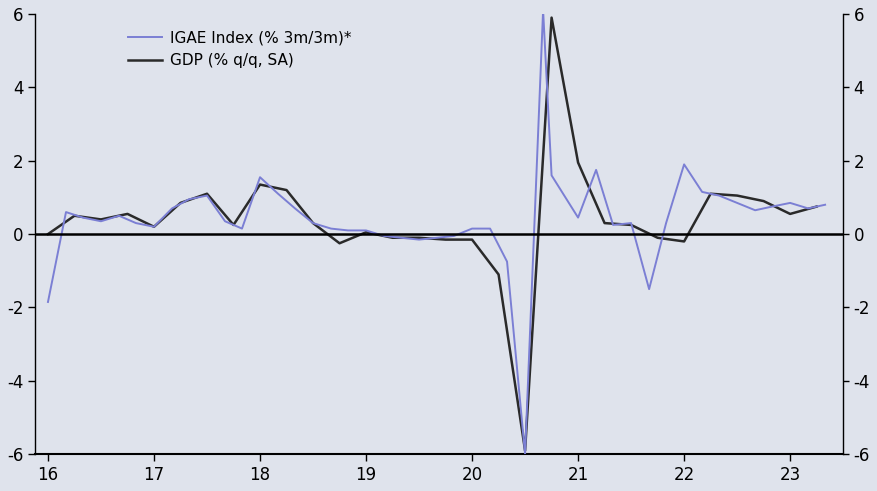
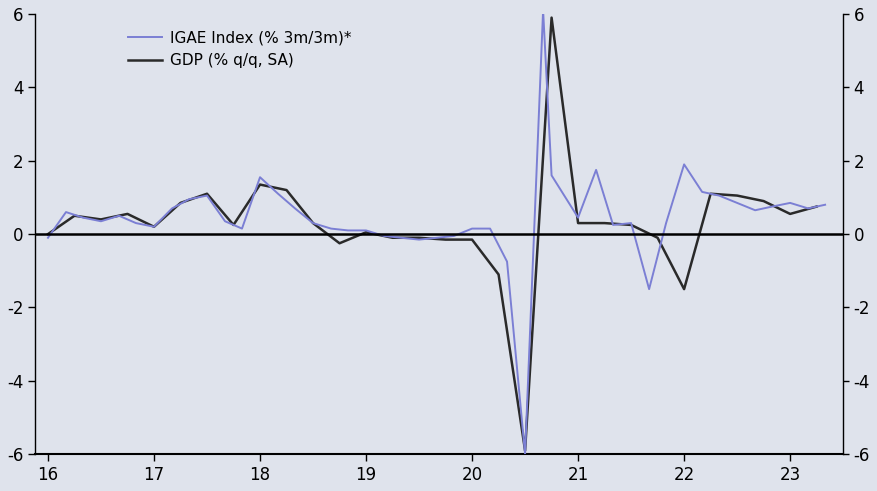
IGAE Index (% 3m/3m)*/16: -1.85 -> -0.10
GDP (% q/q, SA)/21: 1.95 -> 0.30
GDP (% q/q, SA)/22: -0.20 -> -1.50
